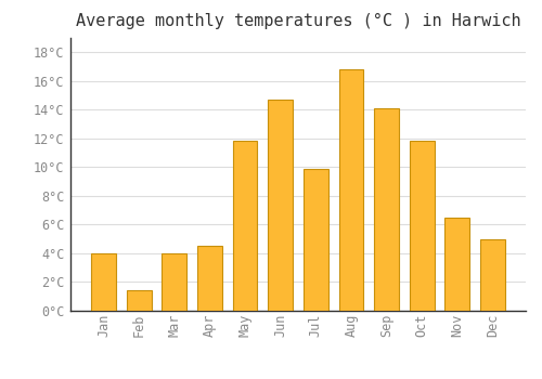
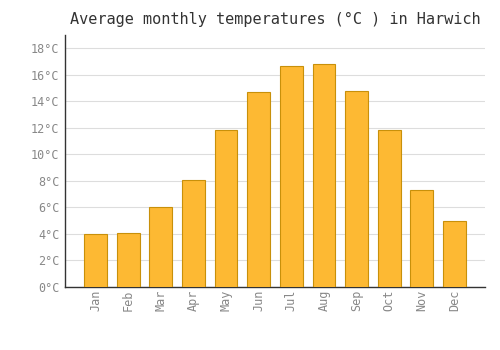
Feb: 1.4°C -> 4.1°C
Mar: 4.0°C -> 6.0°C
Apr: 4.5°C -> 8.1°C
Jul: 9.9°C -> 16.7°C
Sep: 14.1°C -> 14.8°C
Nov: 6.5°C -> 7.3°C
